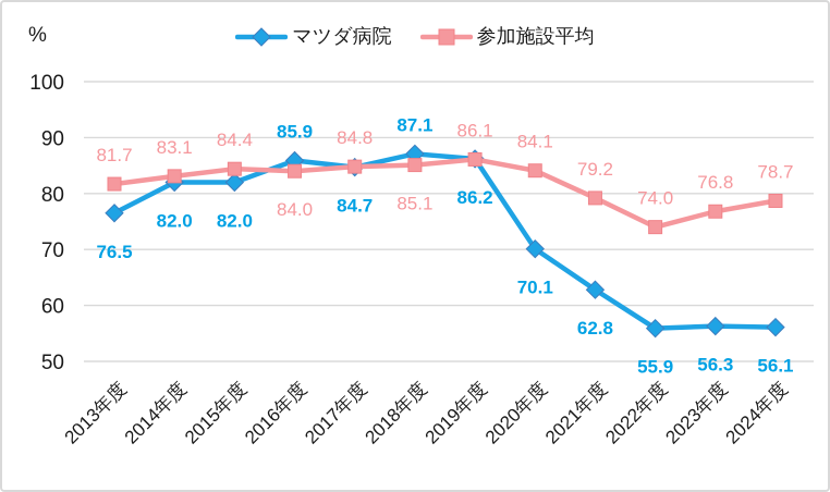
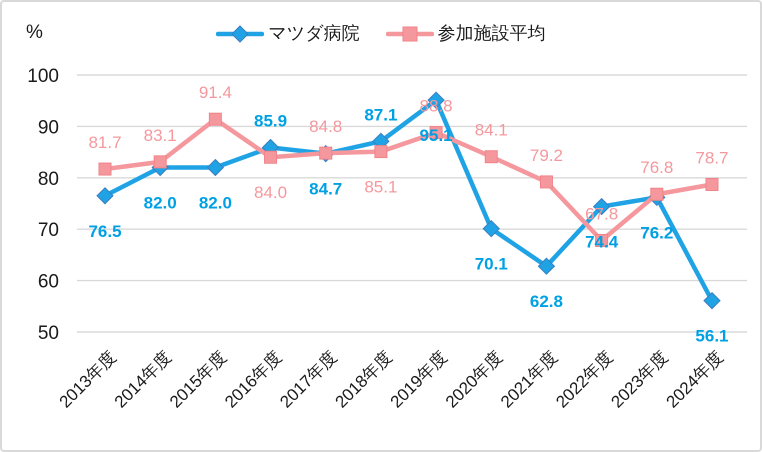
参加施設平均/2015年度: 84.4 -> 91.4
マツダ病院/2019年度: 86.2 -> 95.1
参加施設平均/2019年度: 86.1 -> 88.8
マツダ病院/2022年度: 55.9 -> 74.4
参加施設平均/2022年度: 74.0 -> 67.8
マツダ病院/2023年度: 56.3 -> 76.2
